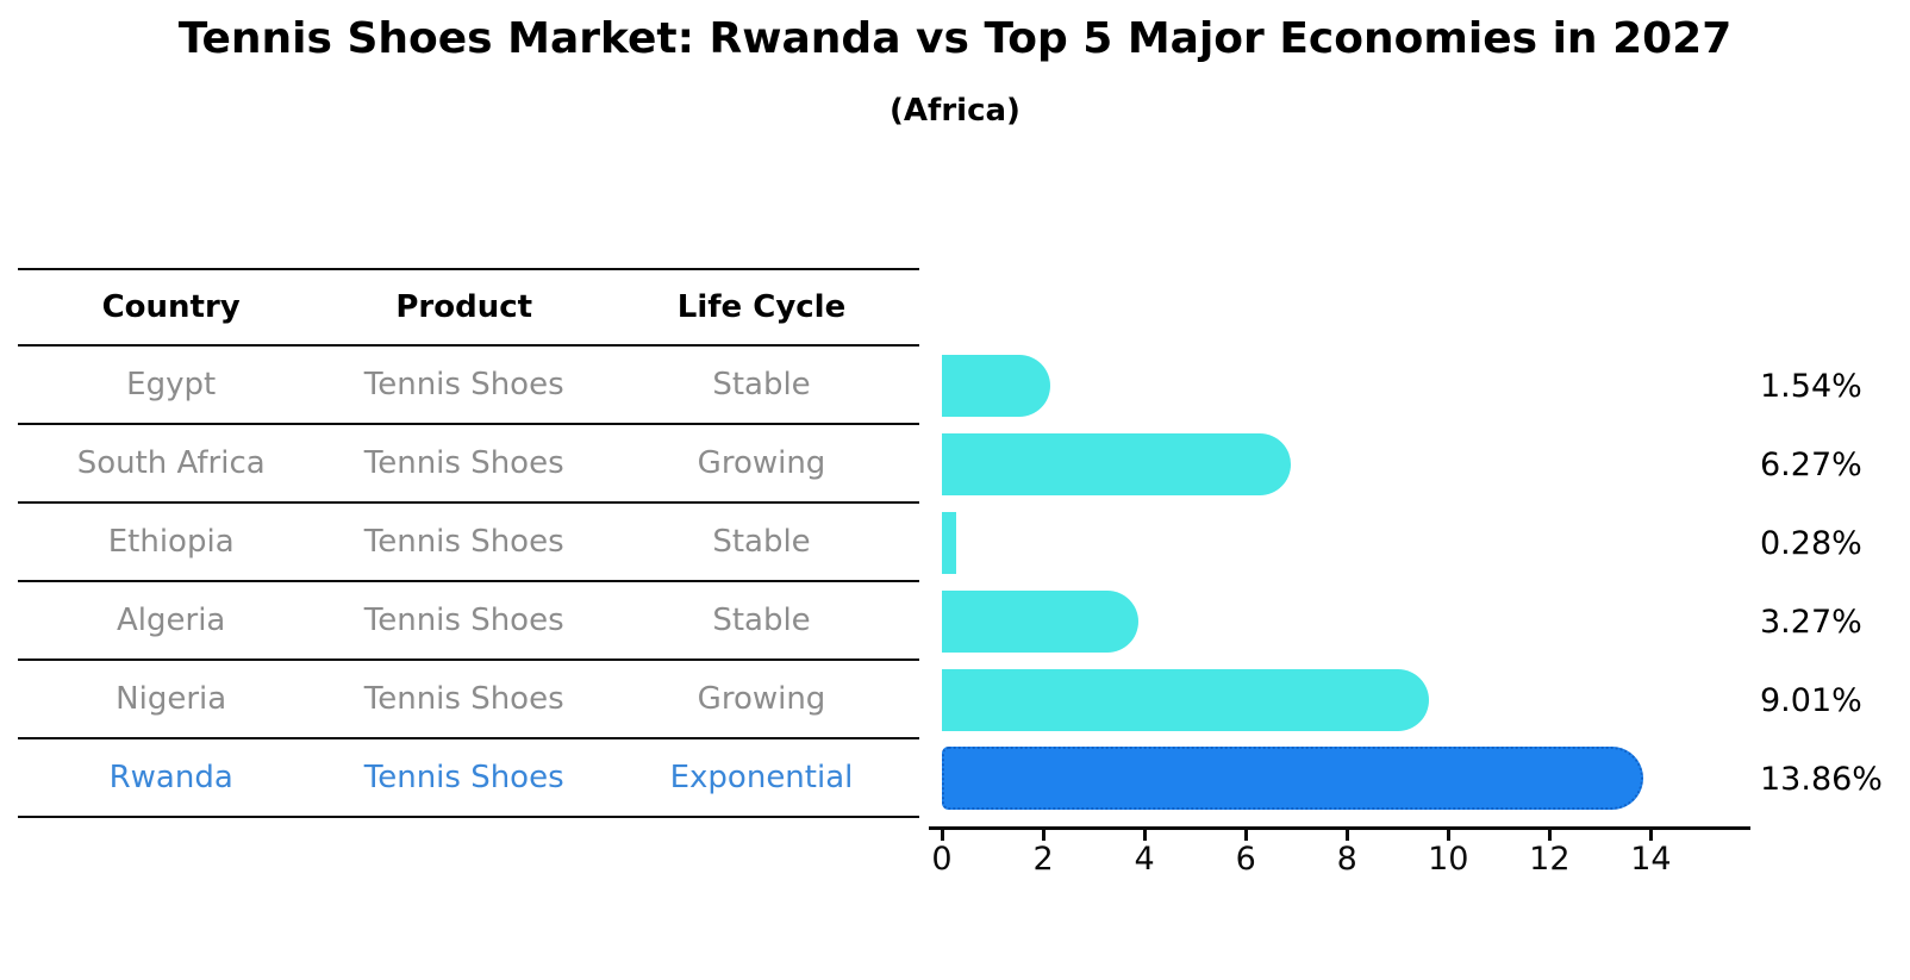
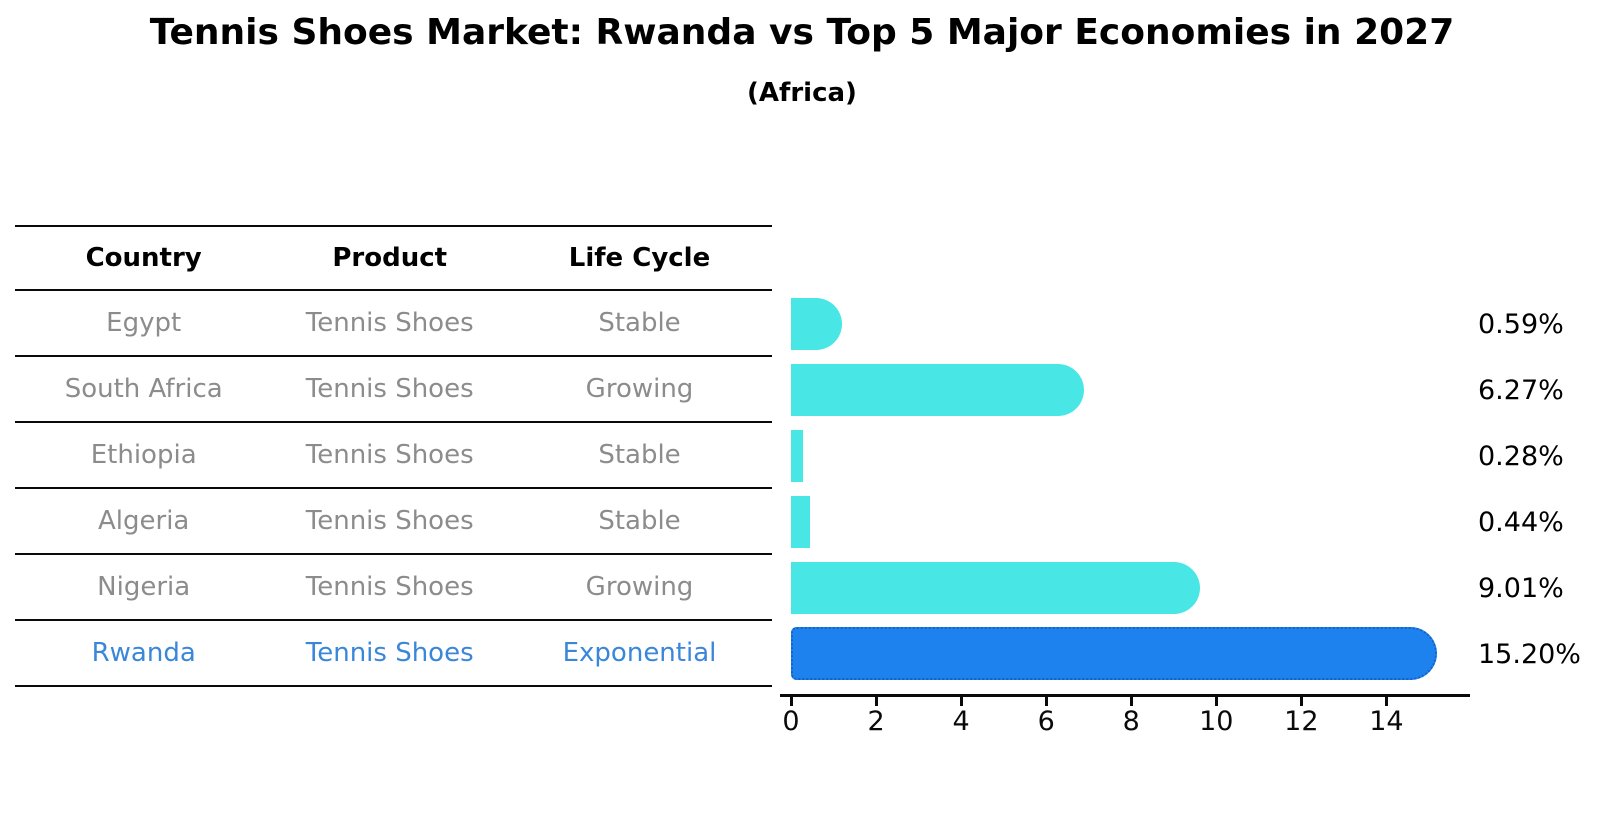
Egypt: 1.54% -> 0.59%
Algeria: 3.27% -> 0.44%
Rwanda: 13.86% -> 15.20%
